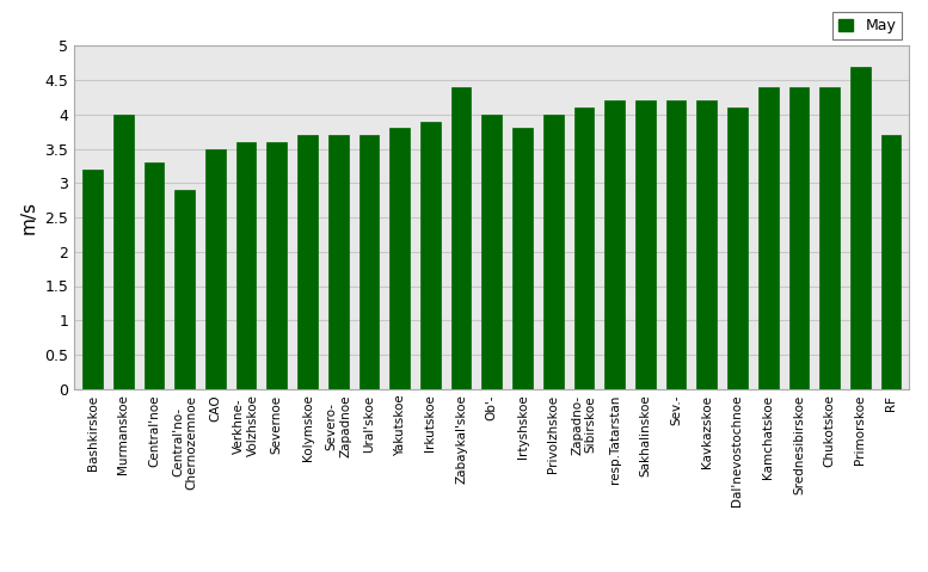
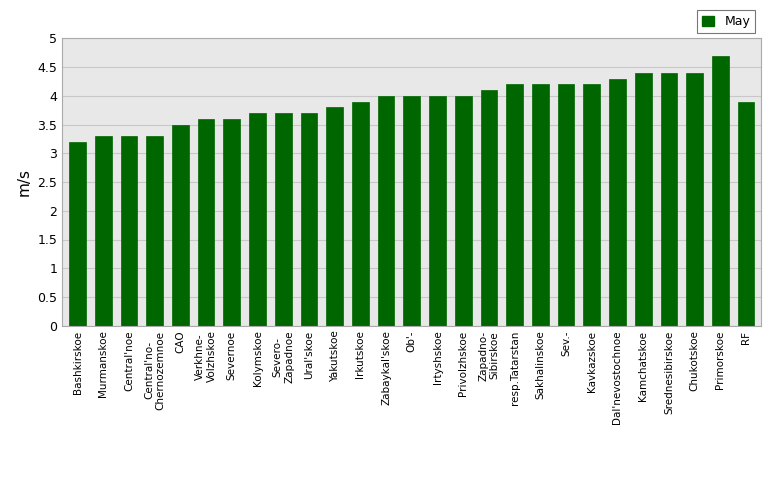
Murmanskoe: 4.0 -> 3.3
Central'no- Chernozemnoe: 2.9 -> 3.3
Zabaykal'skoe: 4.4 -> 4.0
Irtyshskoe: 3.8 -> 4.0
Dal'nevostochnoe: 4.1 -> 4.3
RF: 3.7 -> 3.9
